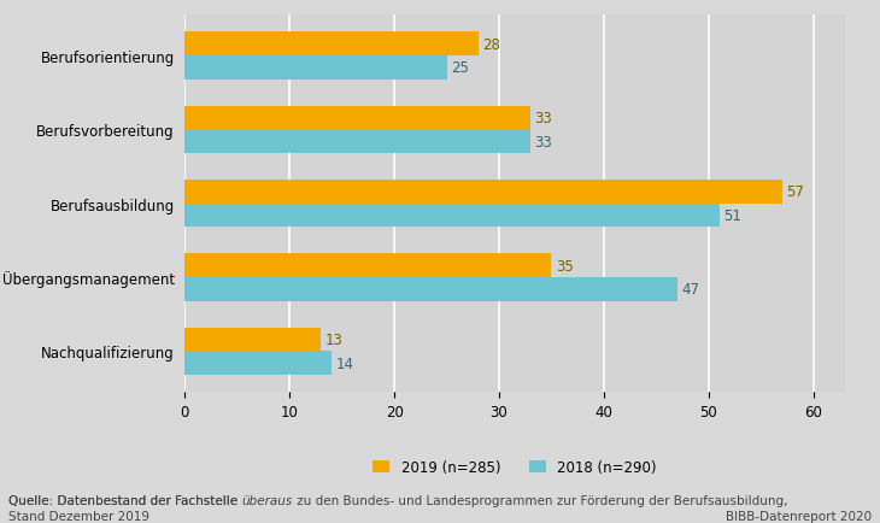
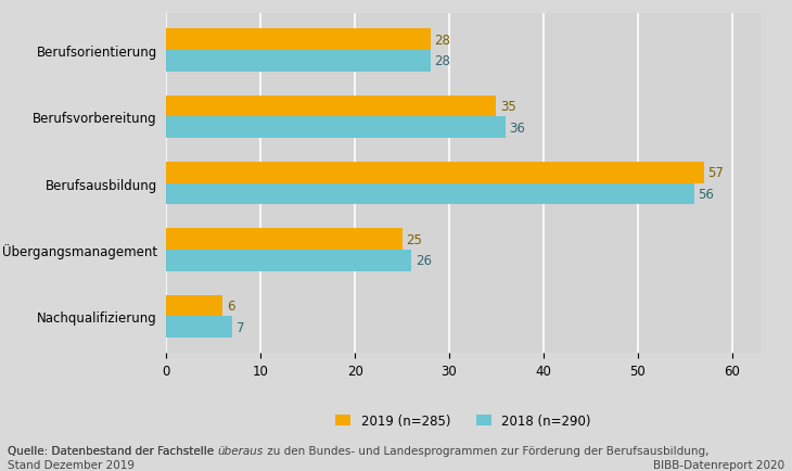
2018 (n=290)/Berufsorientierung: 25 -> 28
2019 (n=285)/Berufsvorbereitung: 33 -> 35
2018 (n=290)/Berufsvorbereitung: 33 -> 36
2018 (n=290)/Berufsausbildung: 51 -> 56
2019 (n=285)/Übergangsmanagement: 35 -> 25
2018 (n=290)/Übergangsmanagement: 47 -> 26
2019 (n=285)/Nachqualifizierung: 13 -> 6
2018 (n=290)/Nachqualifizierung: 14 -> 7
